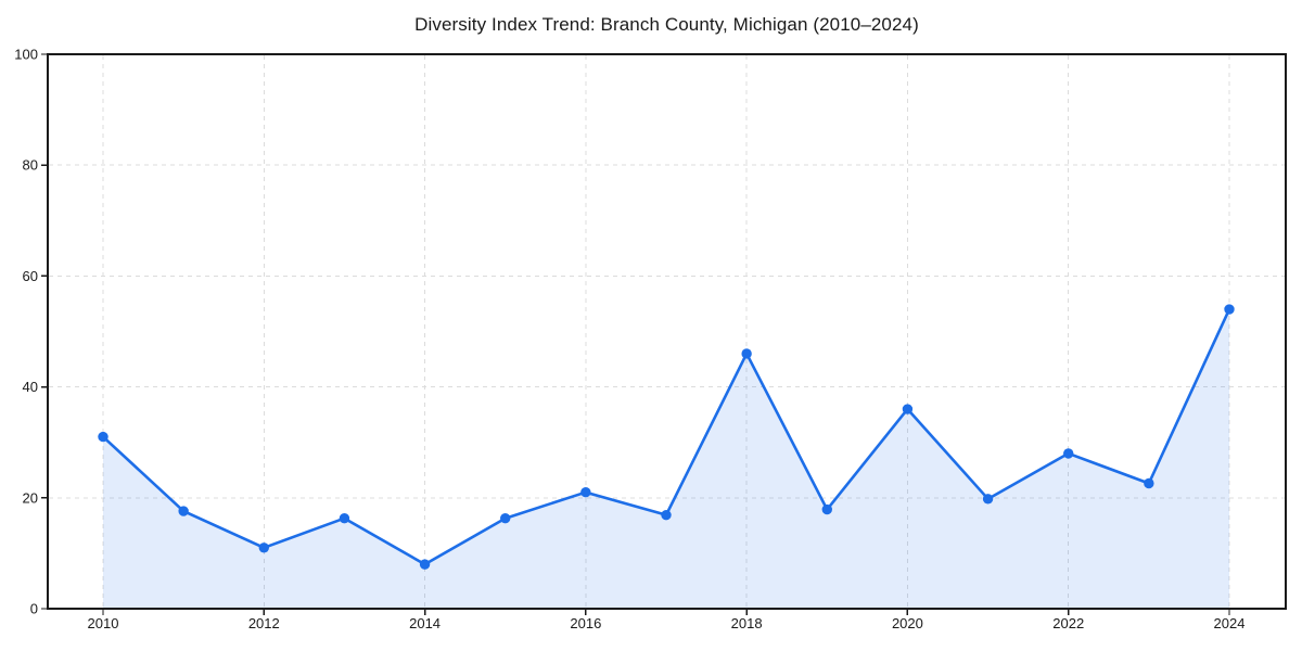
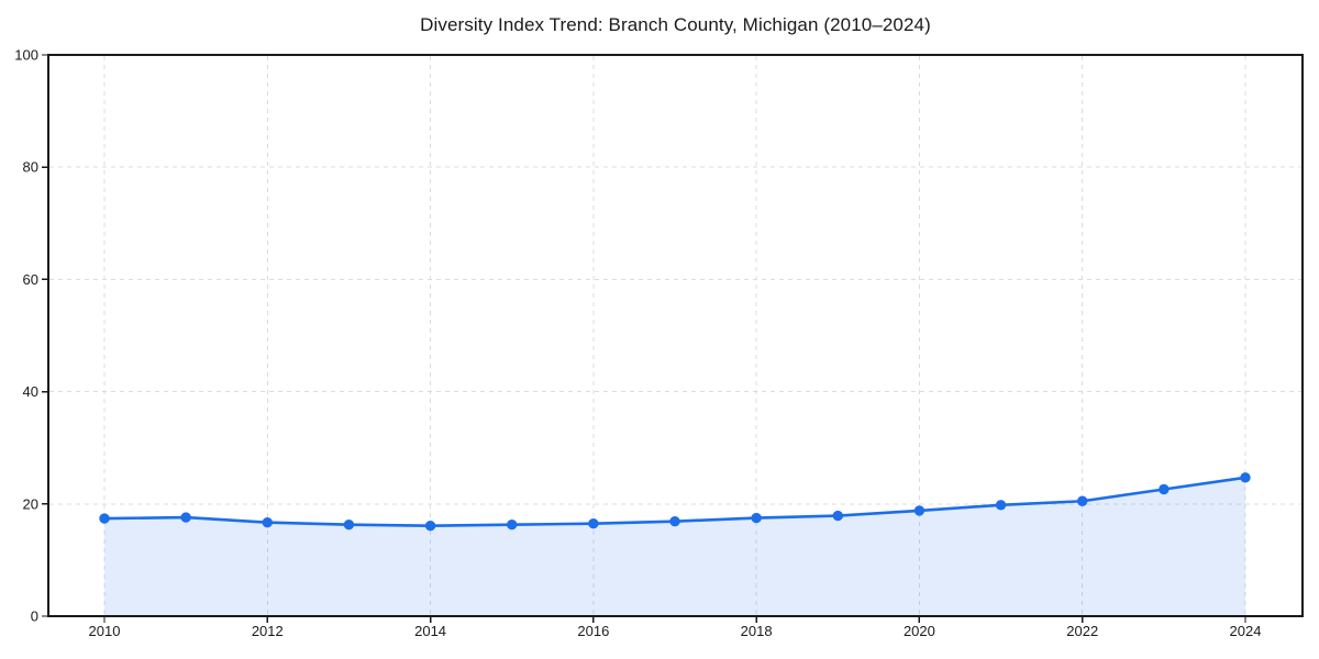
2010: 31 -> 17
2012: 11 -> 17
2014: 8 -> 16
2016: 21 -> 16
2018: 46 -> 18
2020: 36 -> 19
2022: 28 -> 20
2024: 54 -> 25
